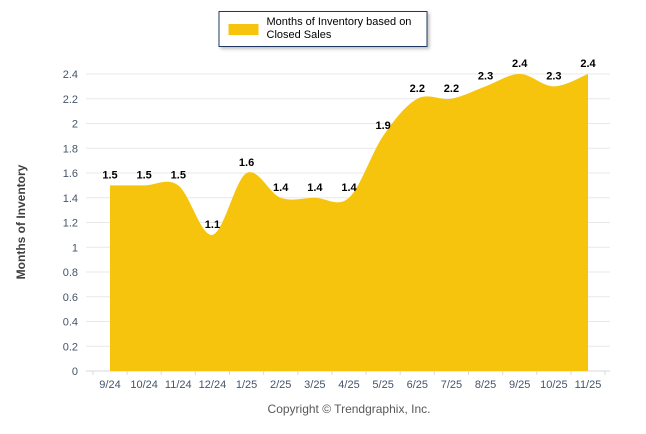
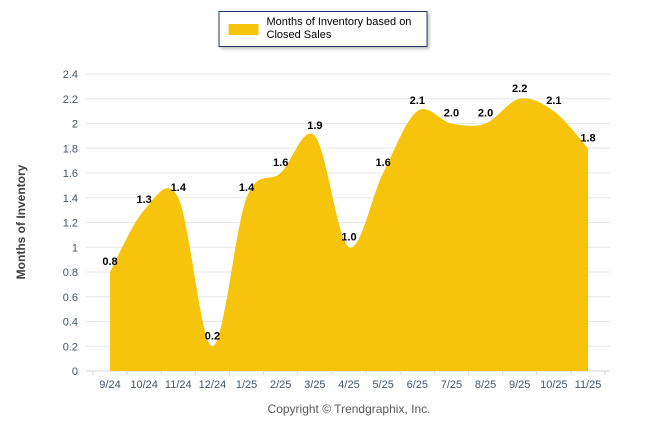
9/24: 1.5 -> 0.8
10/24: 1.5 -> 1.3
11/24: 1.5 -> 1.4
12/24: 1.1 -> 0.2
1/25: 1.6 -> 1.4
2/25: 1.4 -> 1.6
3/25: 1.4 -> 1.9
4/25: 1.4 -> 1.0
5/25: 1.9 -> 1.6
6/25: 2.2 -> 2.1
7/25: 2.2 -> 2.0
8/25: 2.3 -> 2.0
9/25: 2.4 -> 2.2
10/25: 2.3 -> 2.1
11/25: 2.4 -> 1.8
